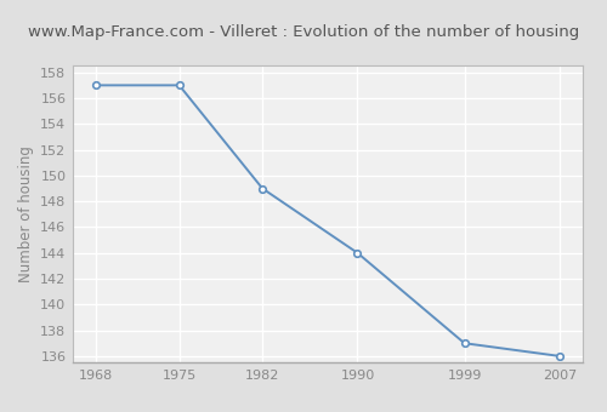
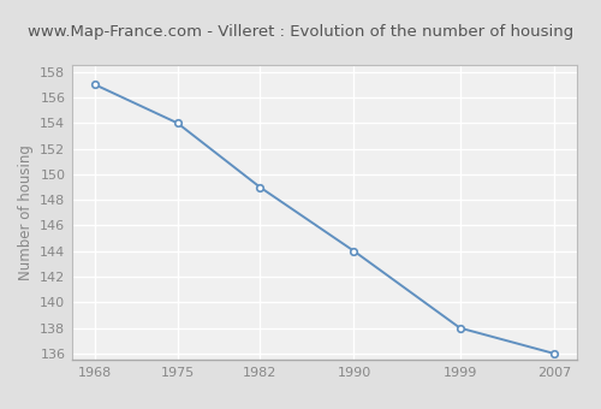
1975: 157 -> 154
1999: 137 -> 138
